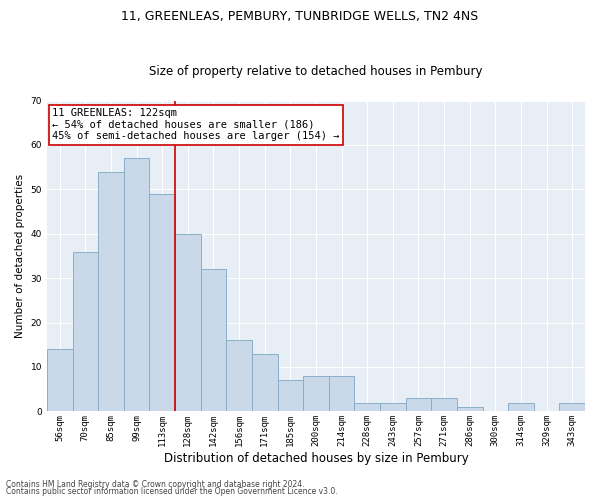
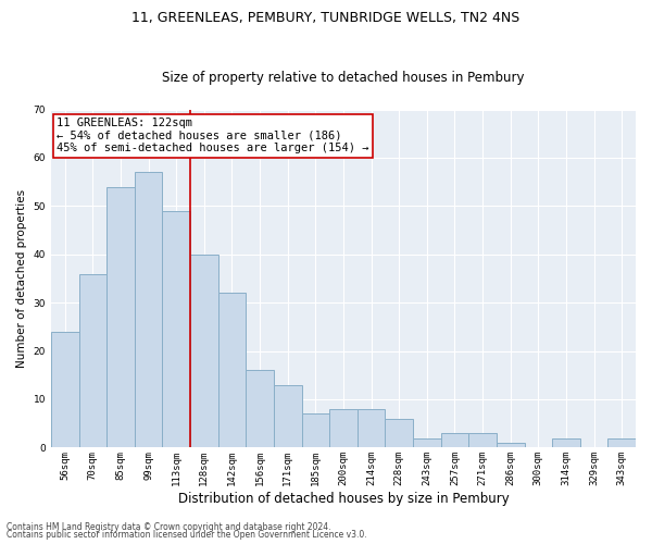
56sqm: 14 -> 24
228sqm: 2 -> 6
